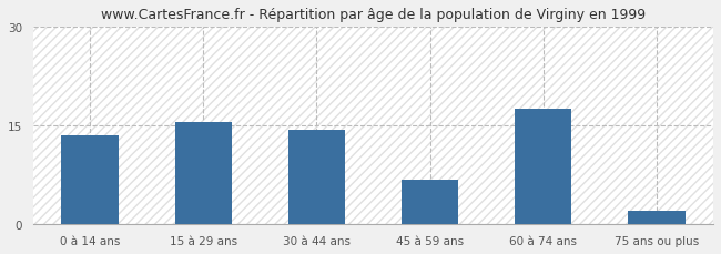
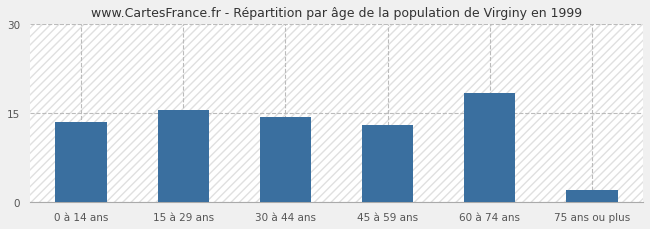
45 à 59 ans: 6.8 -> 13.1
60 à 74 ans: 17.6 -> 18.5
